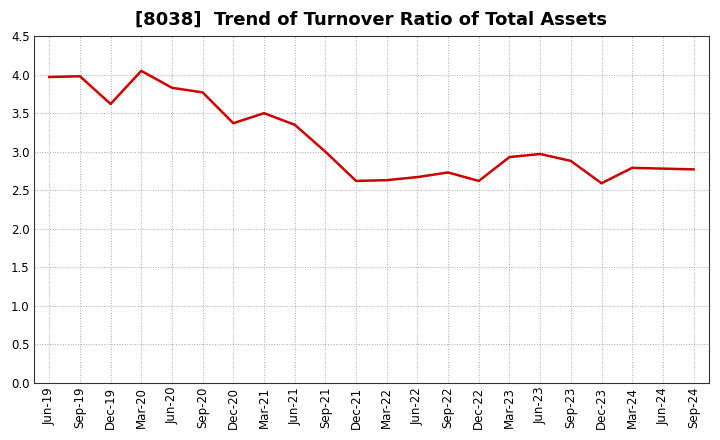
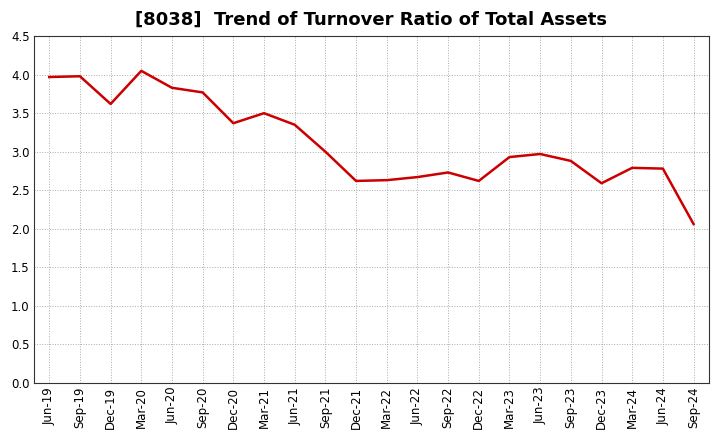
Sep-24: 2.77 -> 2.06
